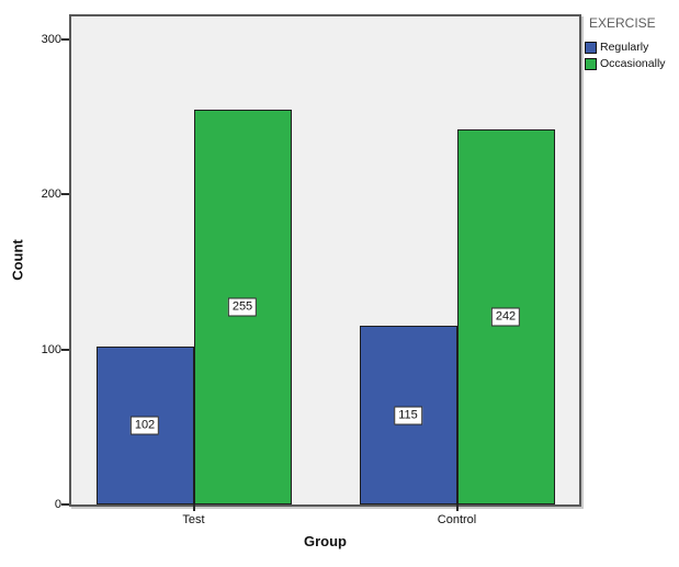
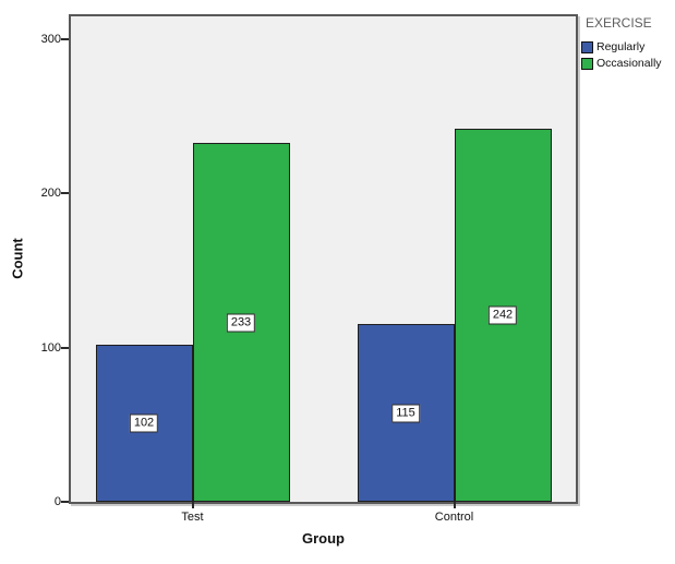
Occasionally/Test: 255 -> 233
